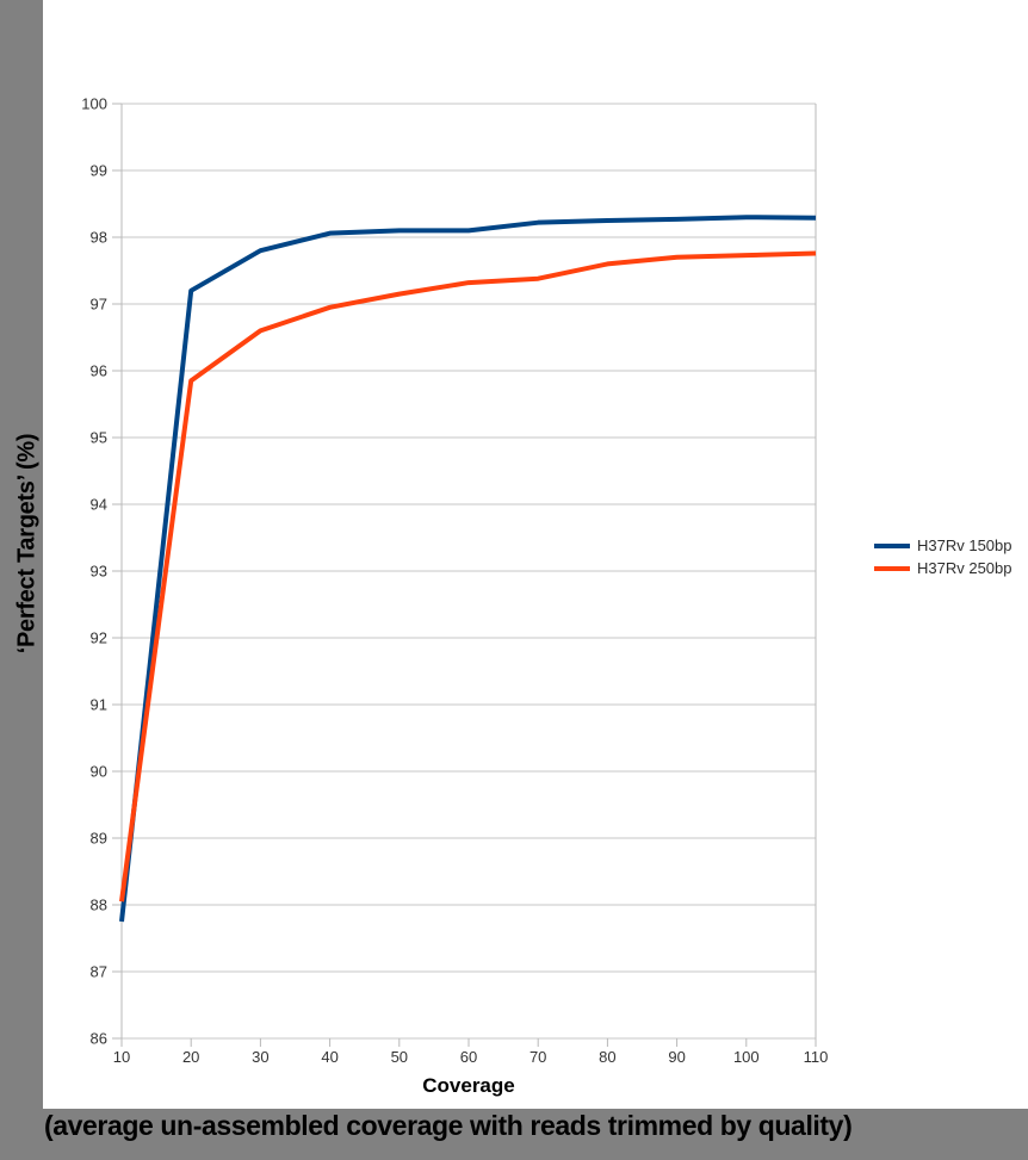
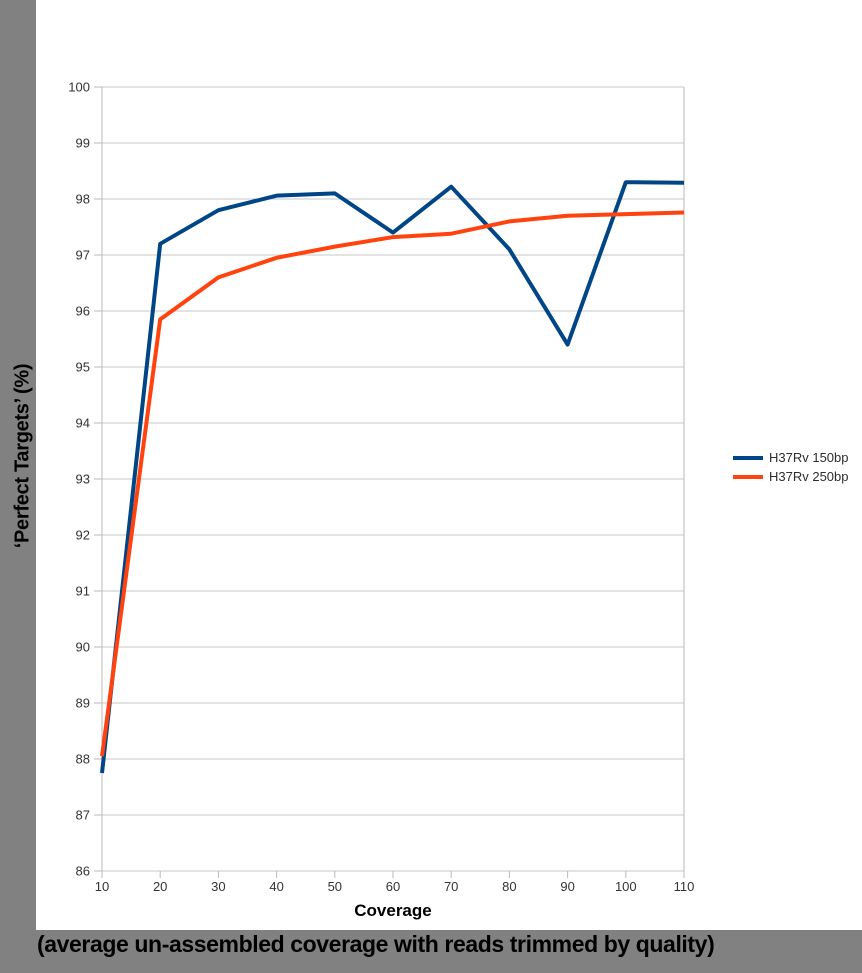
H37Rv 150bp/60: 98.1 -> 97.4
H37Rv 150bp/80: 98.2 -> 97.1
H37Rv 150bp/90: 98.3 -> 95.4
